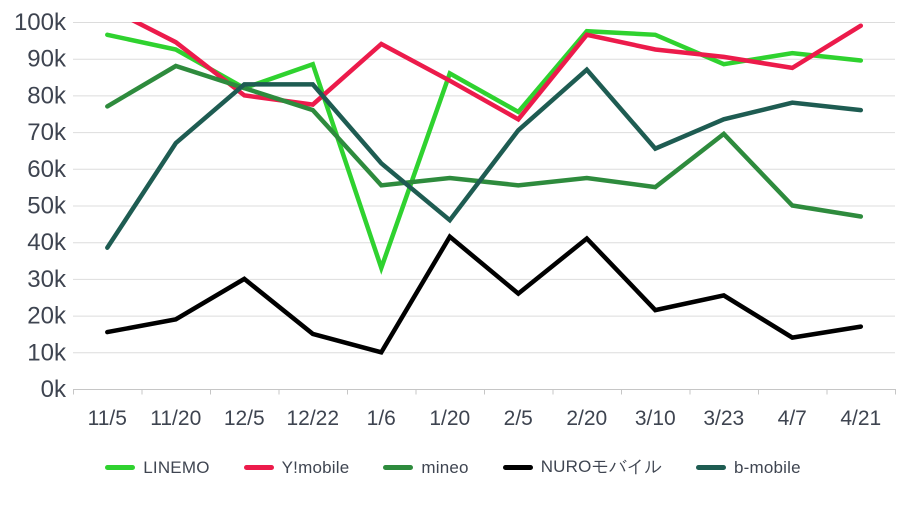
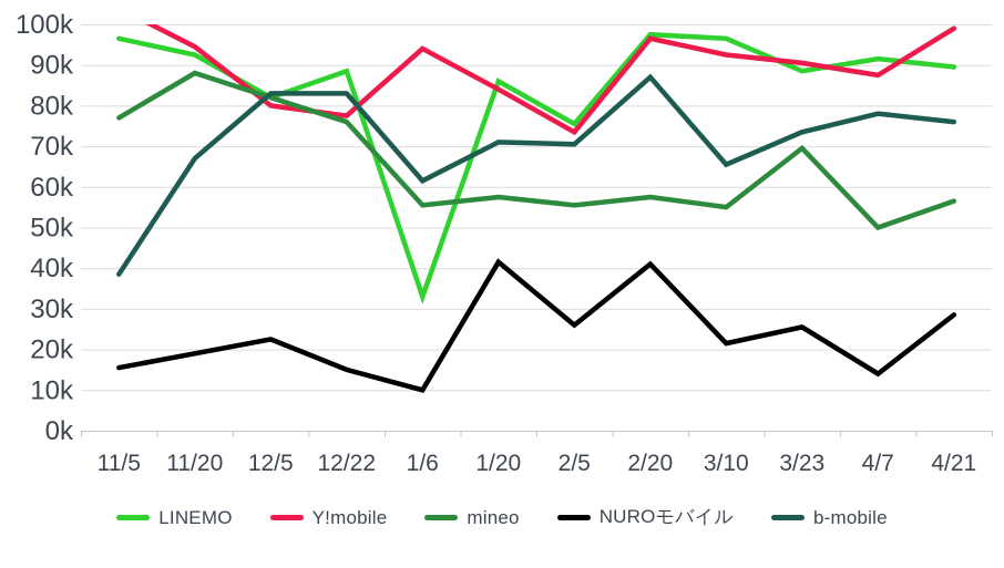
NUROモバイル/12/5: 30k -> 22k
b-mobile/1/20: 46k -> 71k
mineo/4/21: 47k -> 56k
NUROモバイル/4/21: 17k -> 28k
